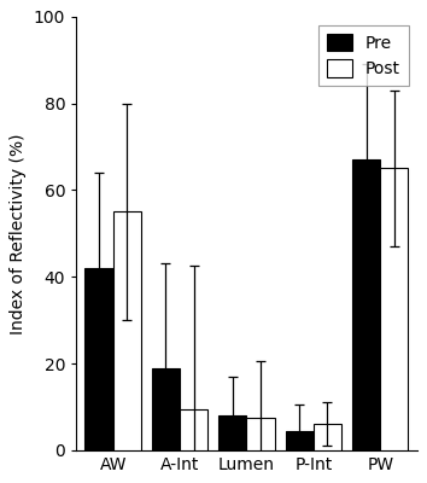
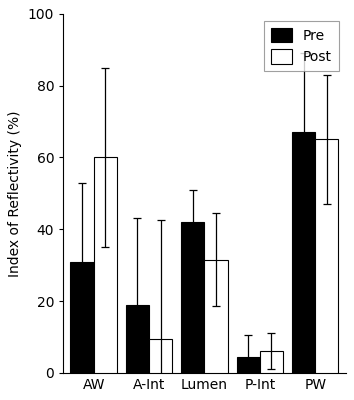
Pre/AW: 42.0 -> 31.0
Post/AW: 55.0 -> 60.0
Pre/Lumen: 8.0 -> 42.0
Post/Lumen: 7.5 -> 31.5
